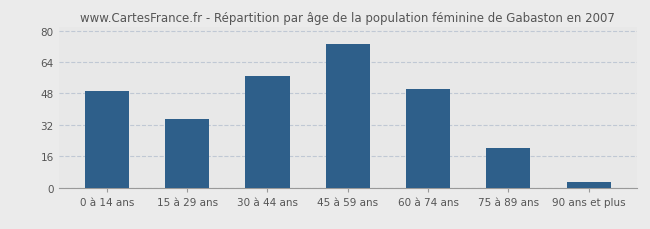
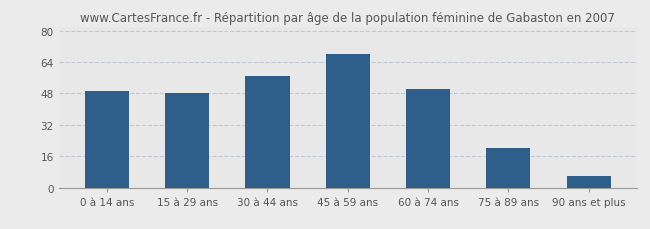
15 à 29 ans: 35 -> 48
45 à 59 ans: 73 -> 68
90 ans et plus: 3 -> 6
